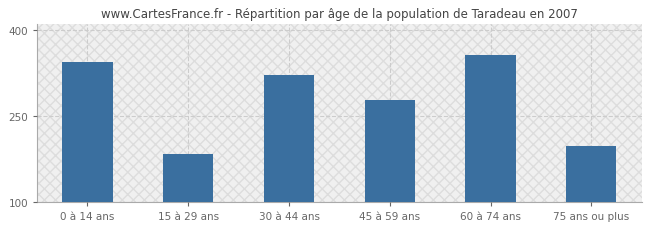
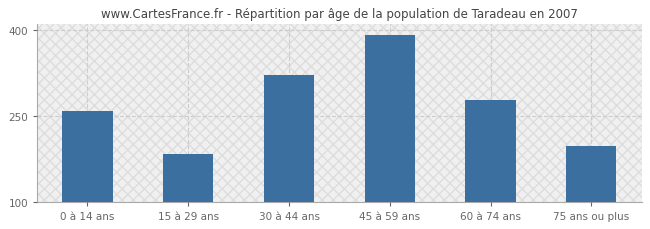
0 à 14 ans: 344 -> 258
45 à 59 ans: 278 -> 392
60 à 74 ans: 356 -> 278
